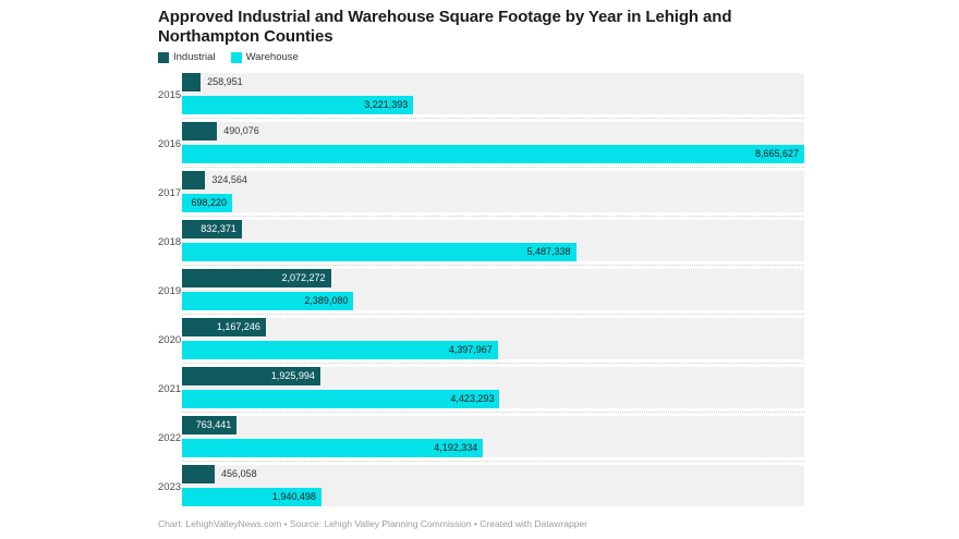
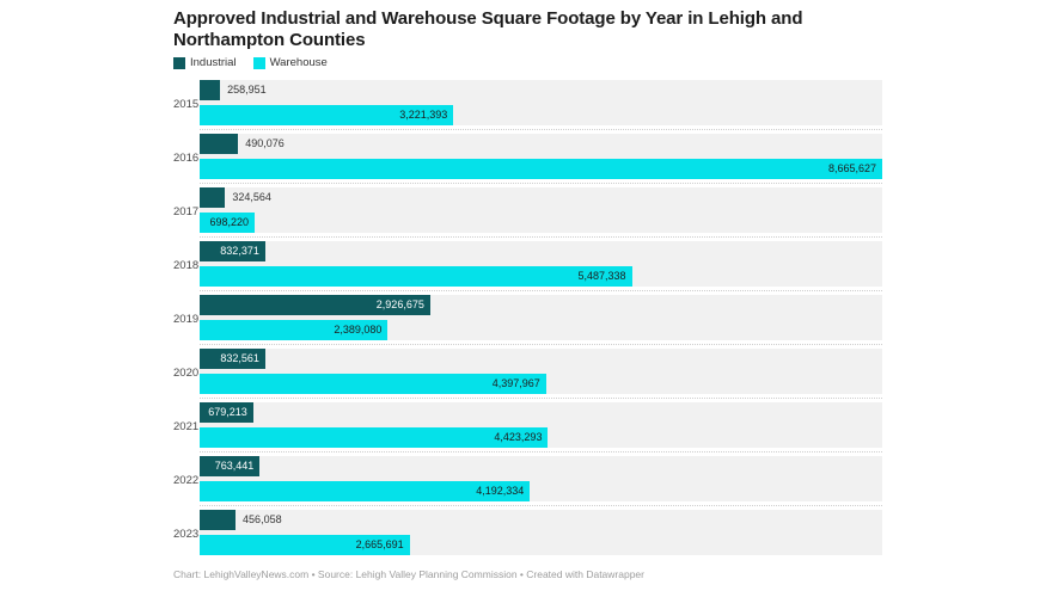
Industrial/2019: 2,072,272 -> 2,926,675
Industrial/2020: 1,167,246 -> 832,561
Industrial/2021: 1,925,994 -> 679,213
Warehouse/2023: 1,940,498 -> 2,665,691
